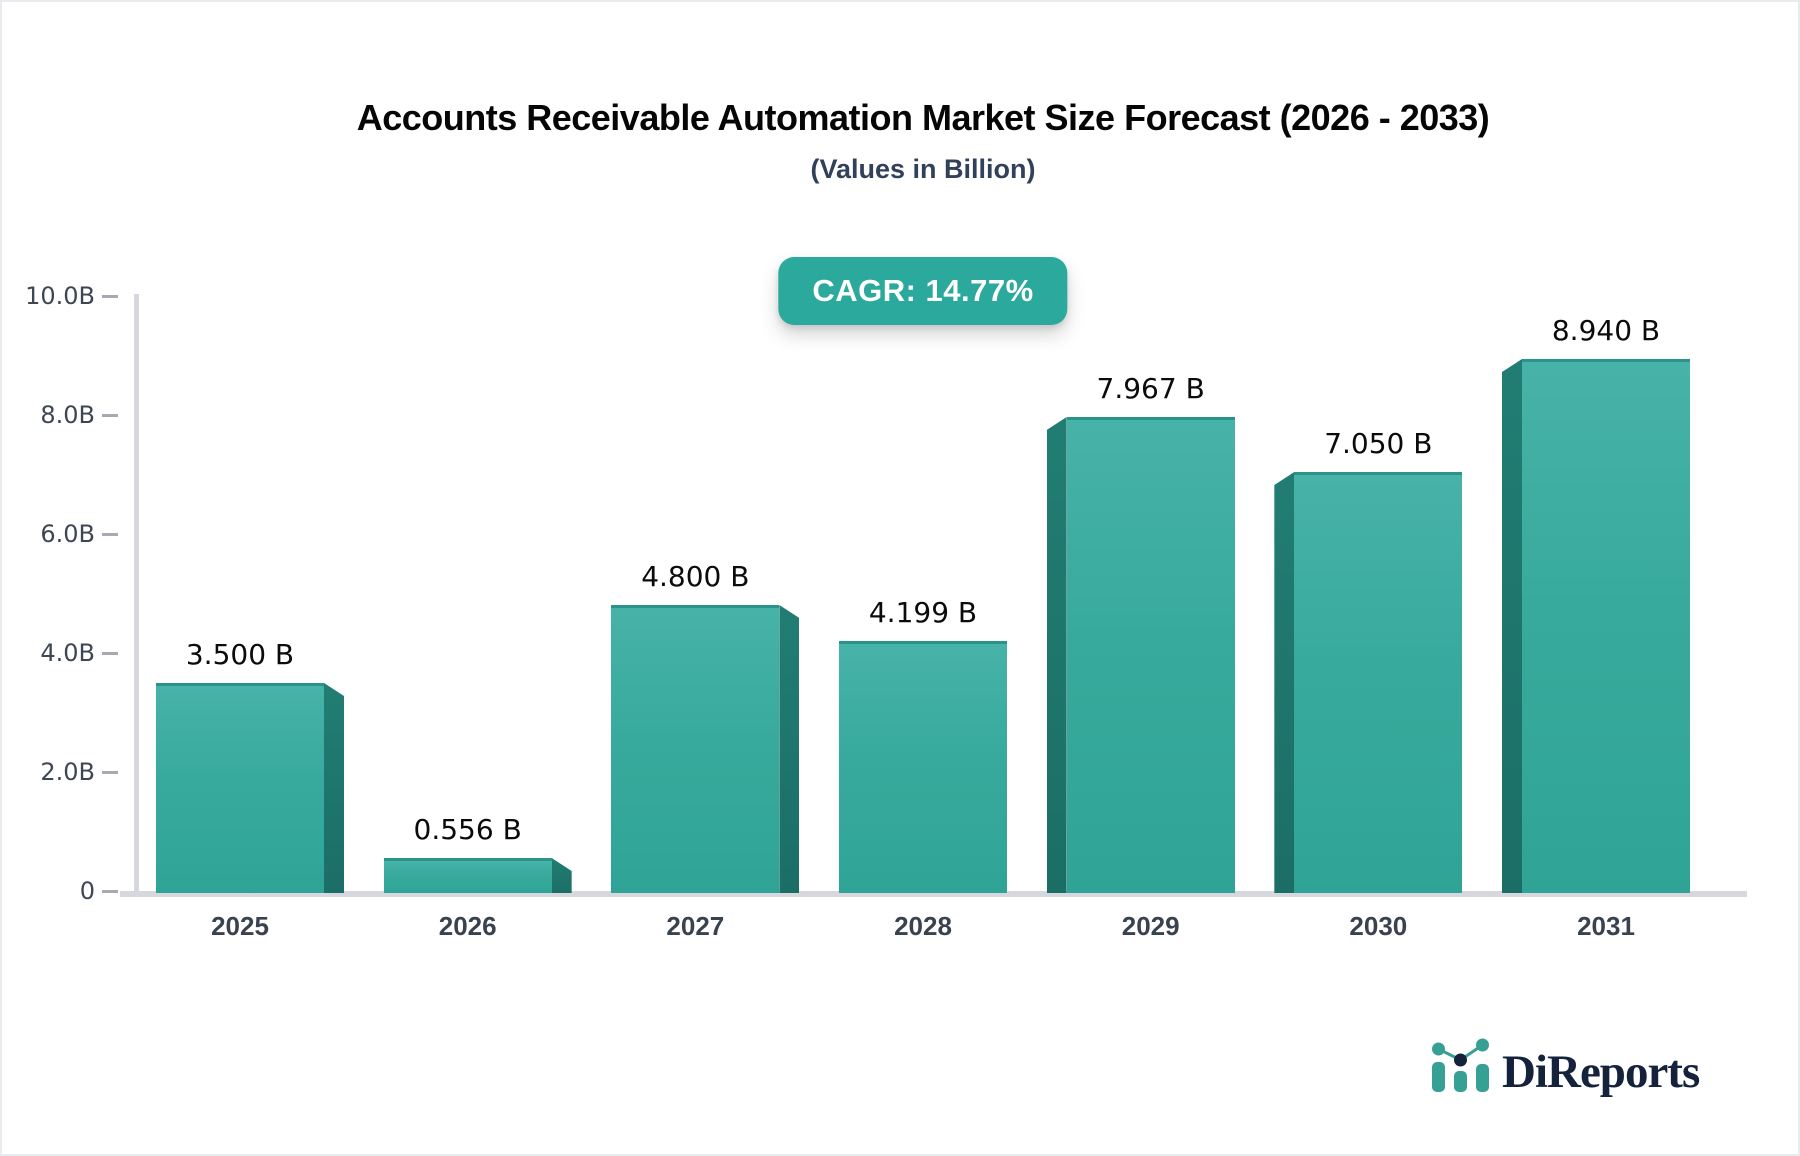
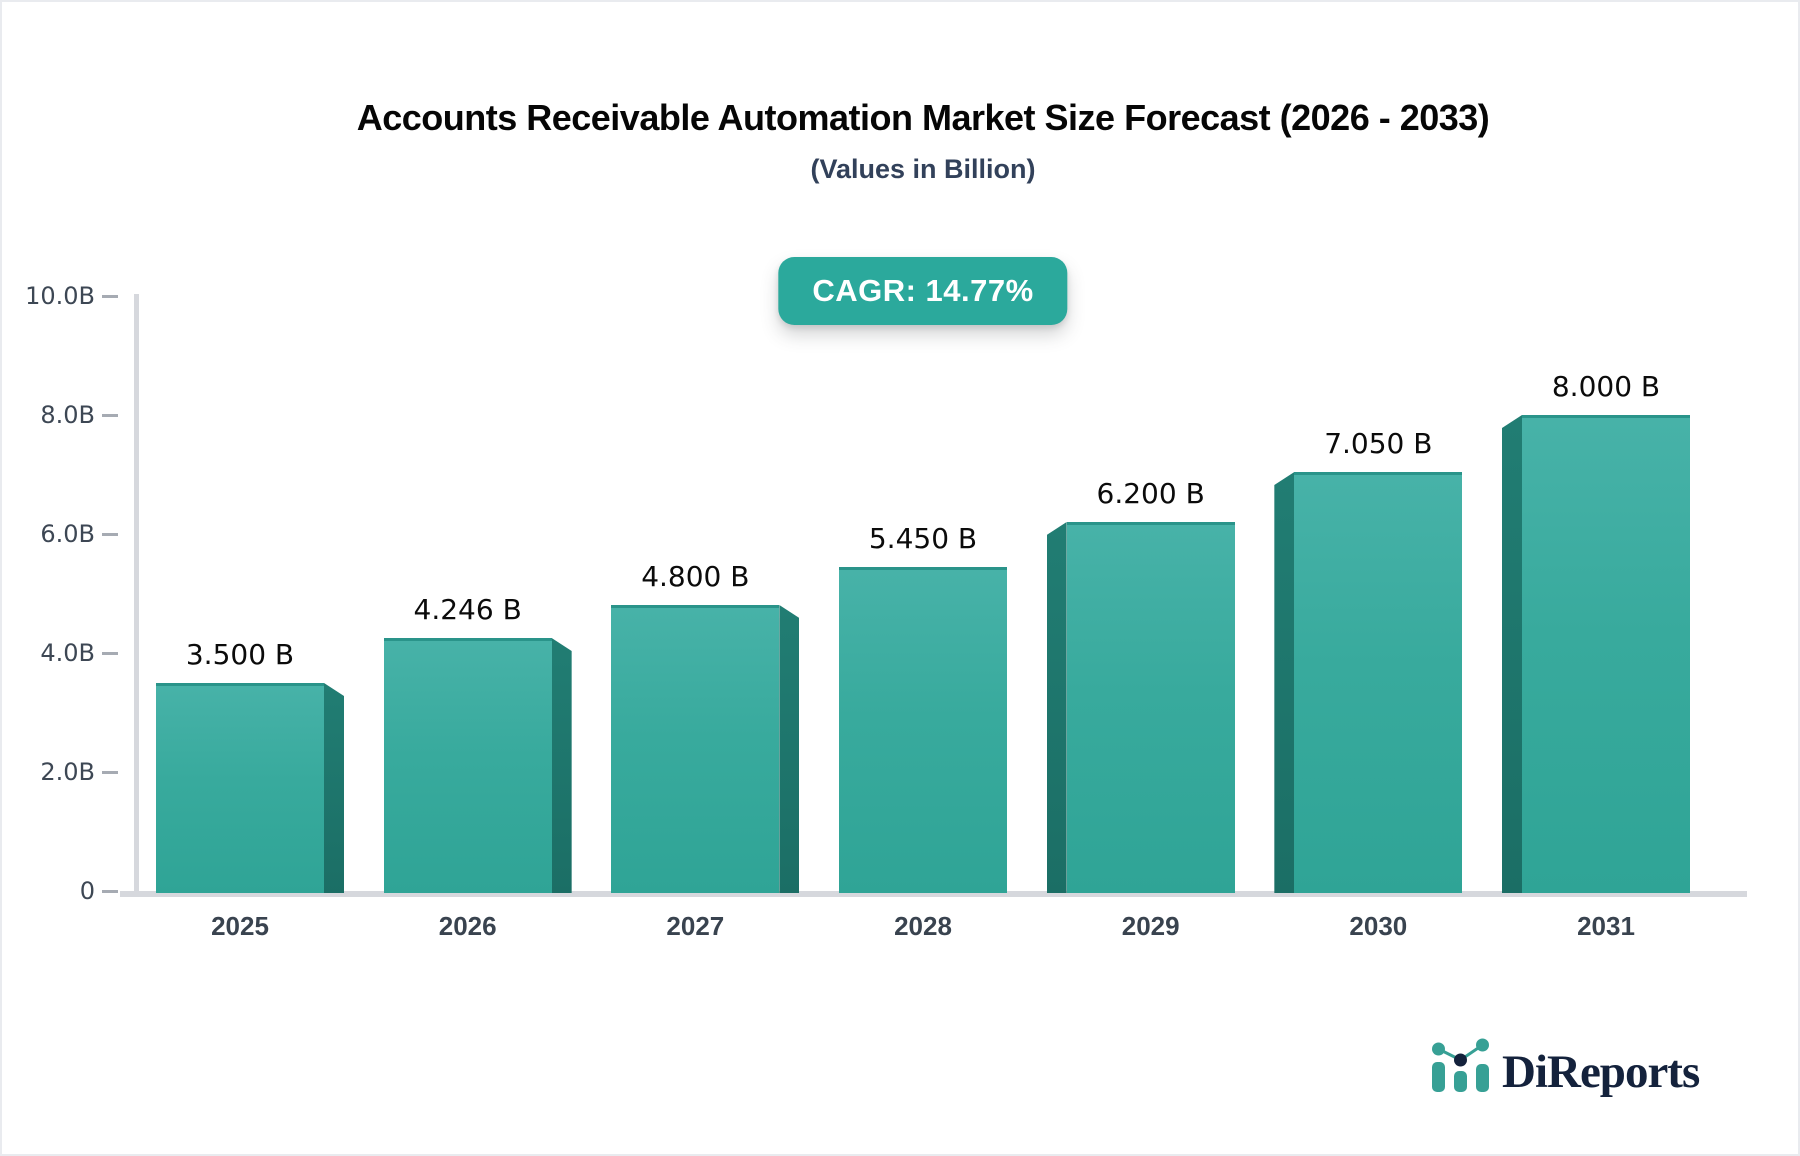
2026: 0.556 -> 4.246
2028: 4.199 -> 5.450
2029: 7.967 -> 6.200
2031: 8.940 -> 8.000
